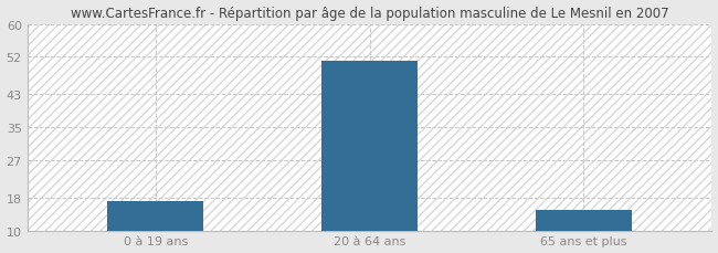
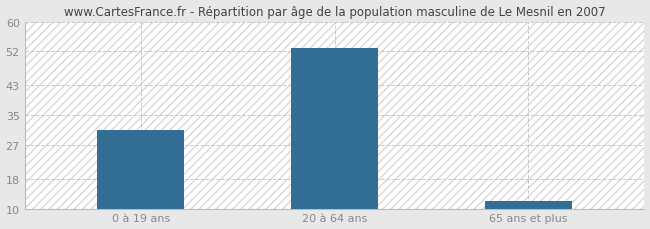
0 à 19 ans: 17 -> 31
20 à 64 ans: 51 -> 53
65 ans et plus: 15 -> 12
